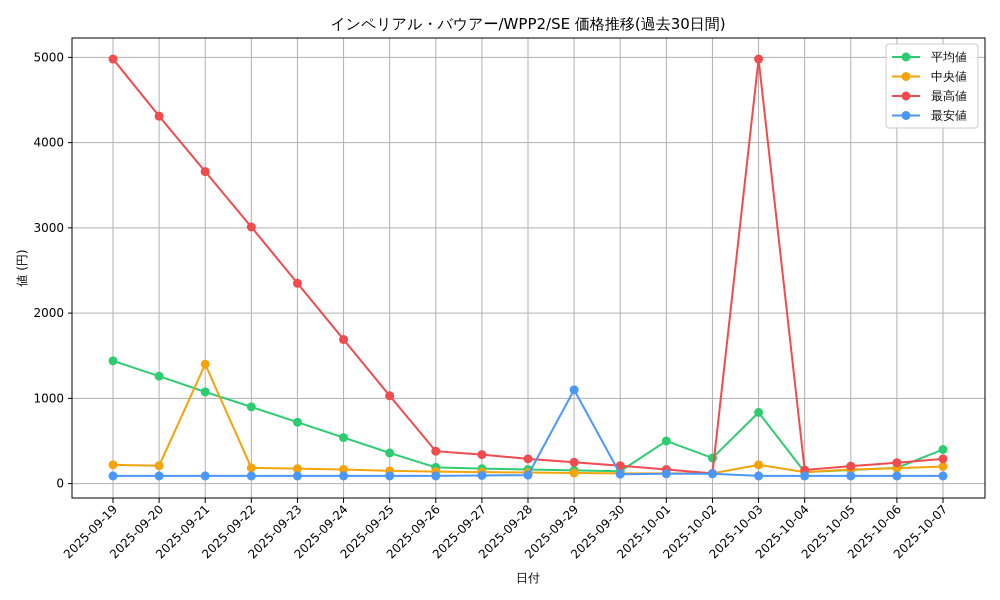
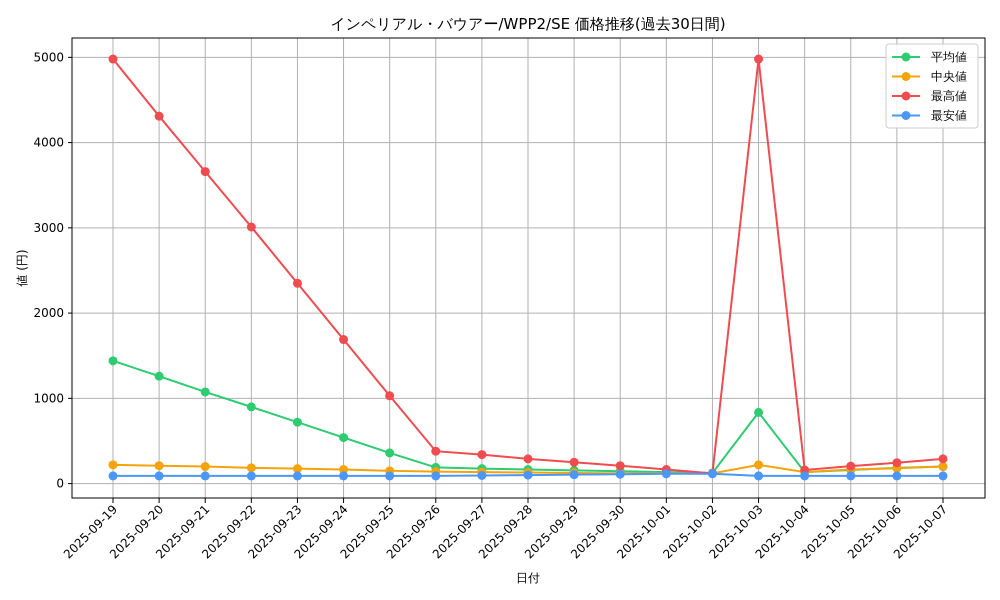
中央値/2025-09-21: 1400 -> 200
最安値/2025-09-29: 1100 -> 100
平均値/2025-10-01: 500 -> 100
平均値/2025-10-02: 300 -> 100
平均値/2025-10-07: 400 -> 200
